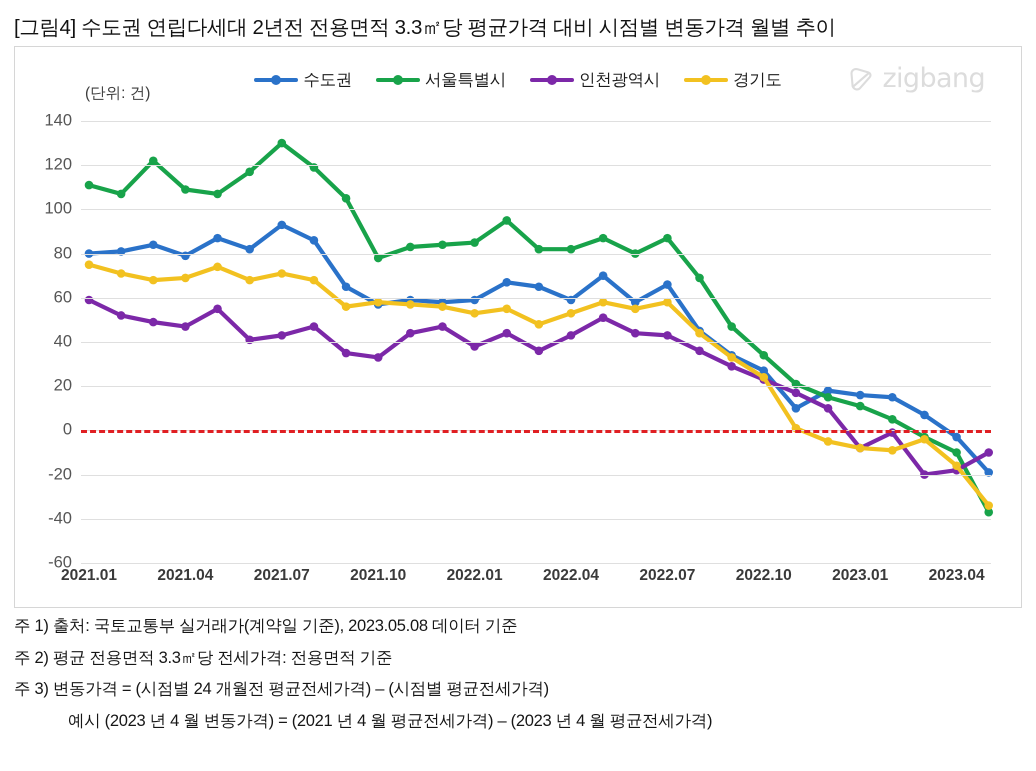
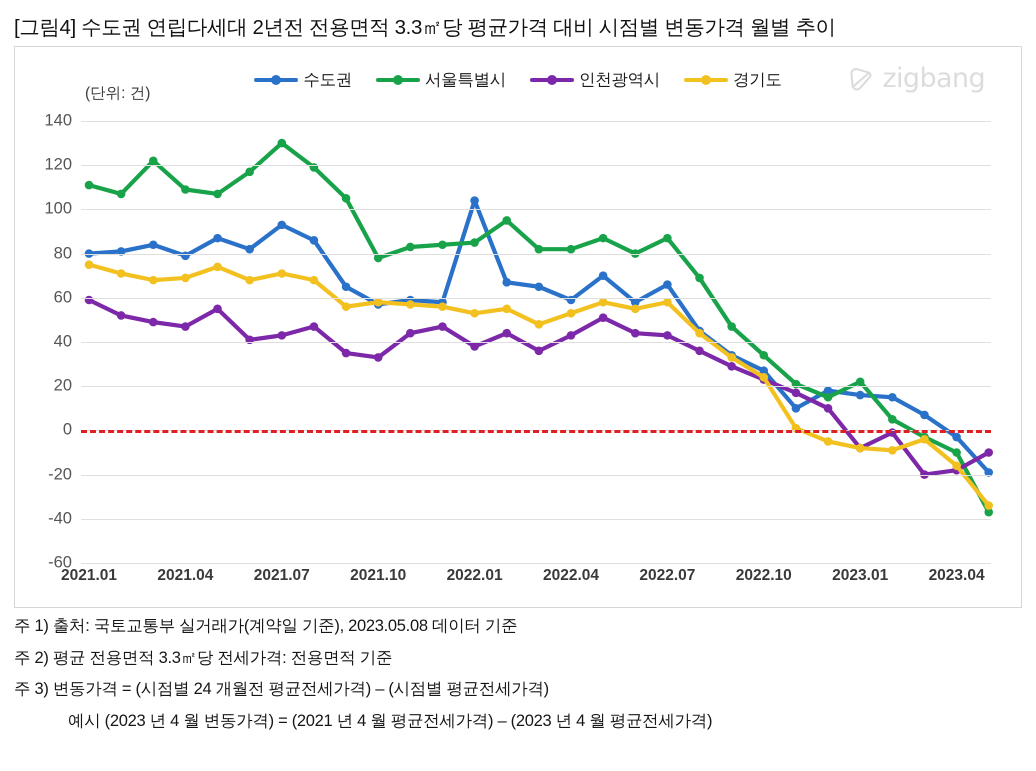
수도권/2022.01: 59 -> 104
서울특별시/2023.01: 11 -> 22
